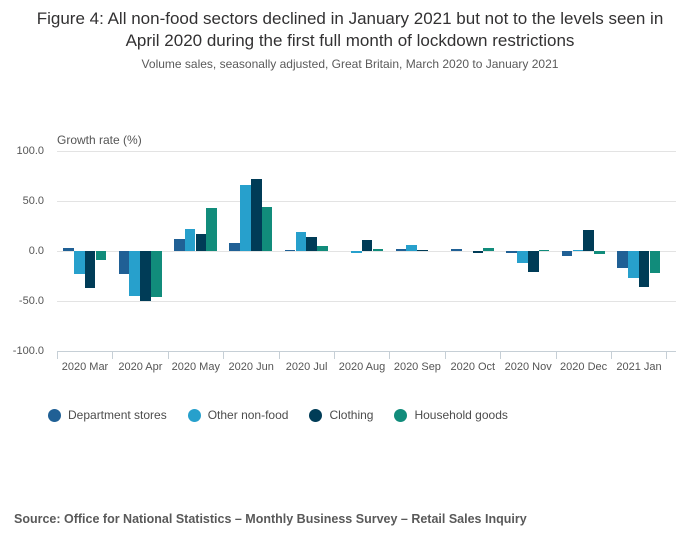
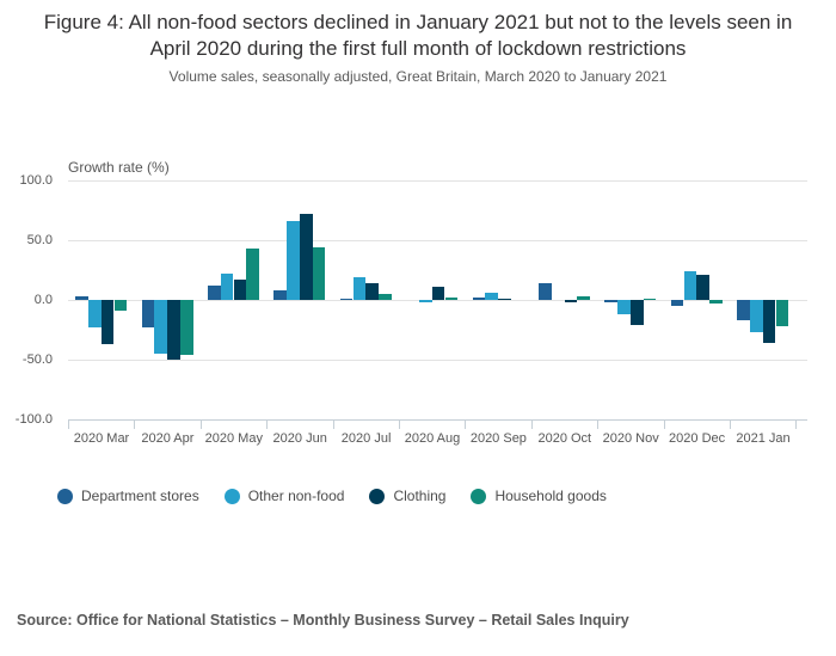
Department stores/2020 Oct: 2 -> 14
Other non-food/2020 Dec: 2 -> 24
